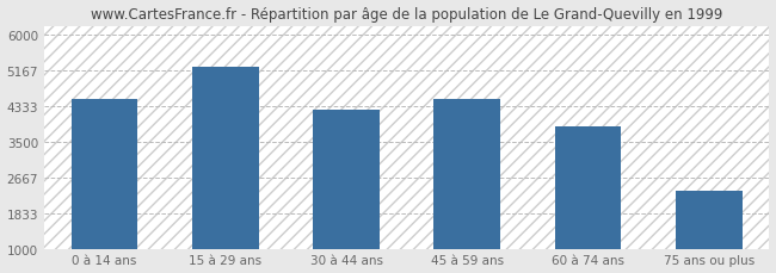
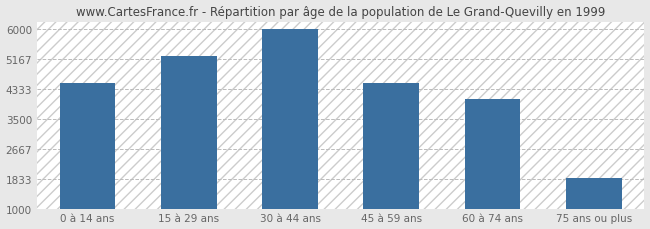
30 à 44 ans: 4250 -> 6000
60 à 74 ans: 3850 -> 4050
75 ans ou plus: 2350 -> 1850
